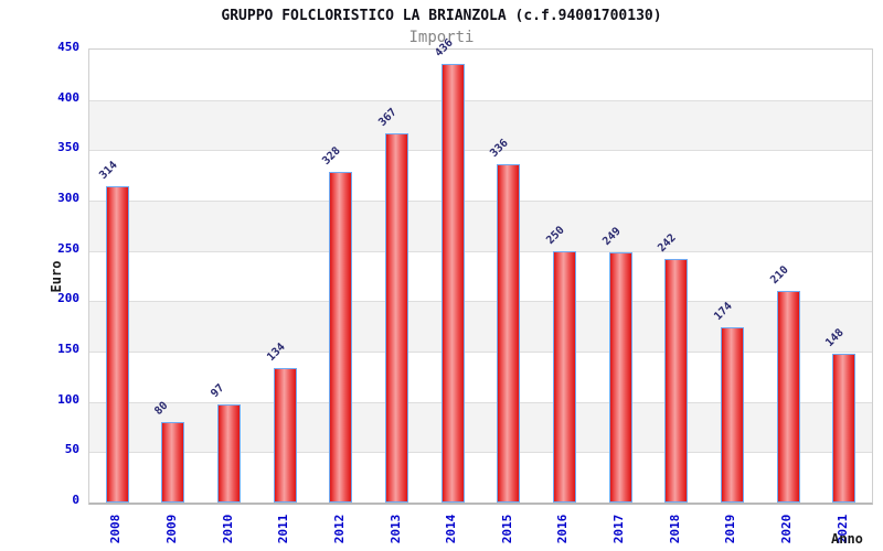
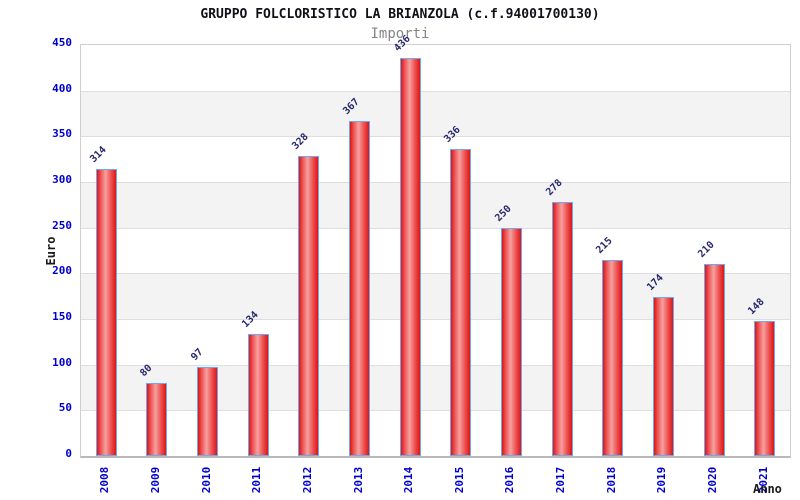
2017: 249 -> 278
2018: 242 -> 215
